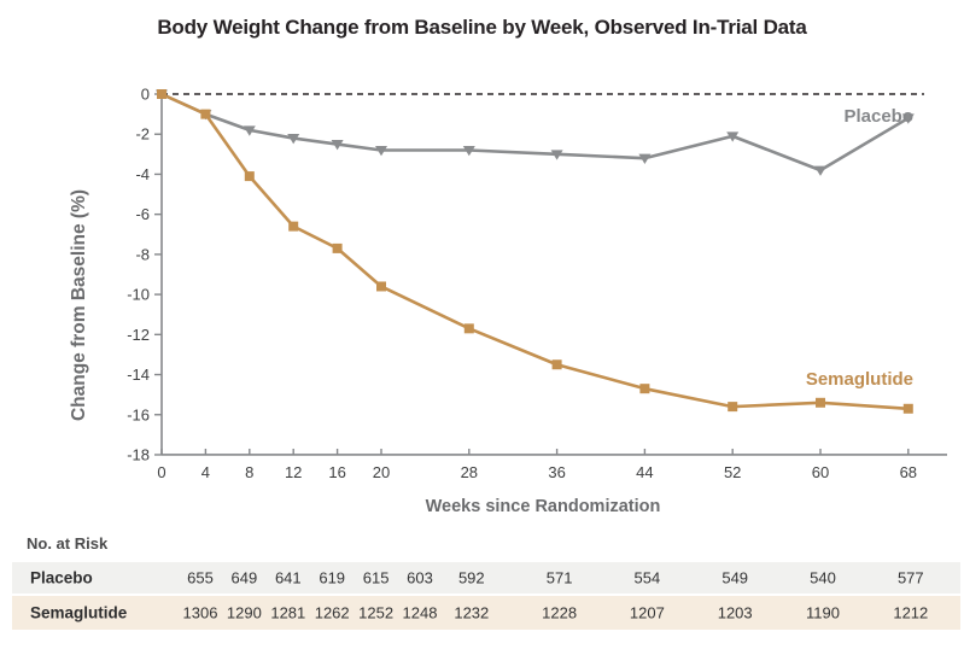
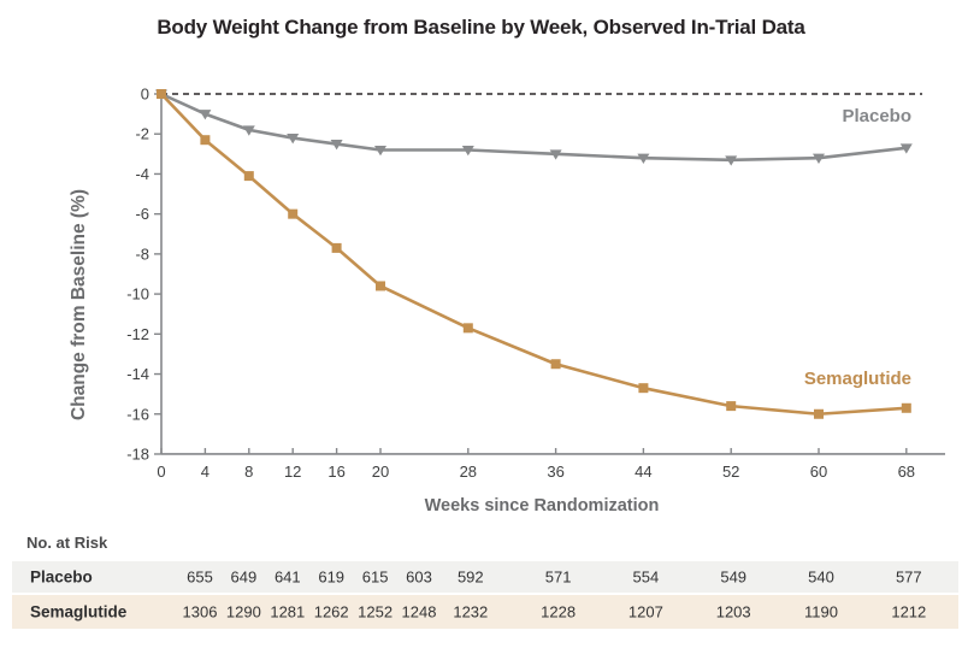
Semaglutide/4: -1.0 -> -2.3
Semaglutide/12: -6.6 -> -6.0
Placebo/52: -2.1 -> -3.3
Placebo/60: -3.8 -> -3.2
Semaglutide/60: -15.4 -> -16.0
Placebo/68: -1.2 -> -2.7
